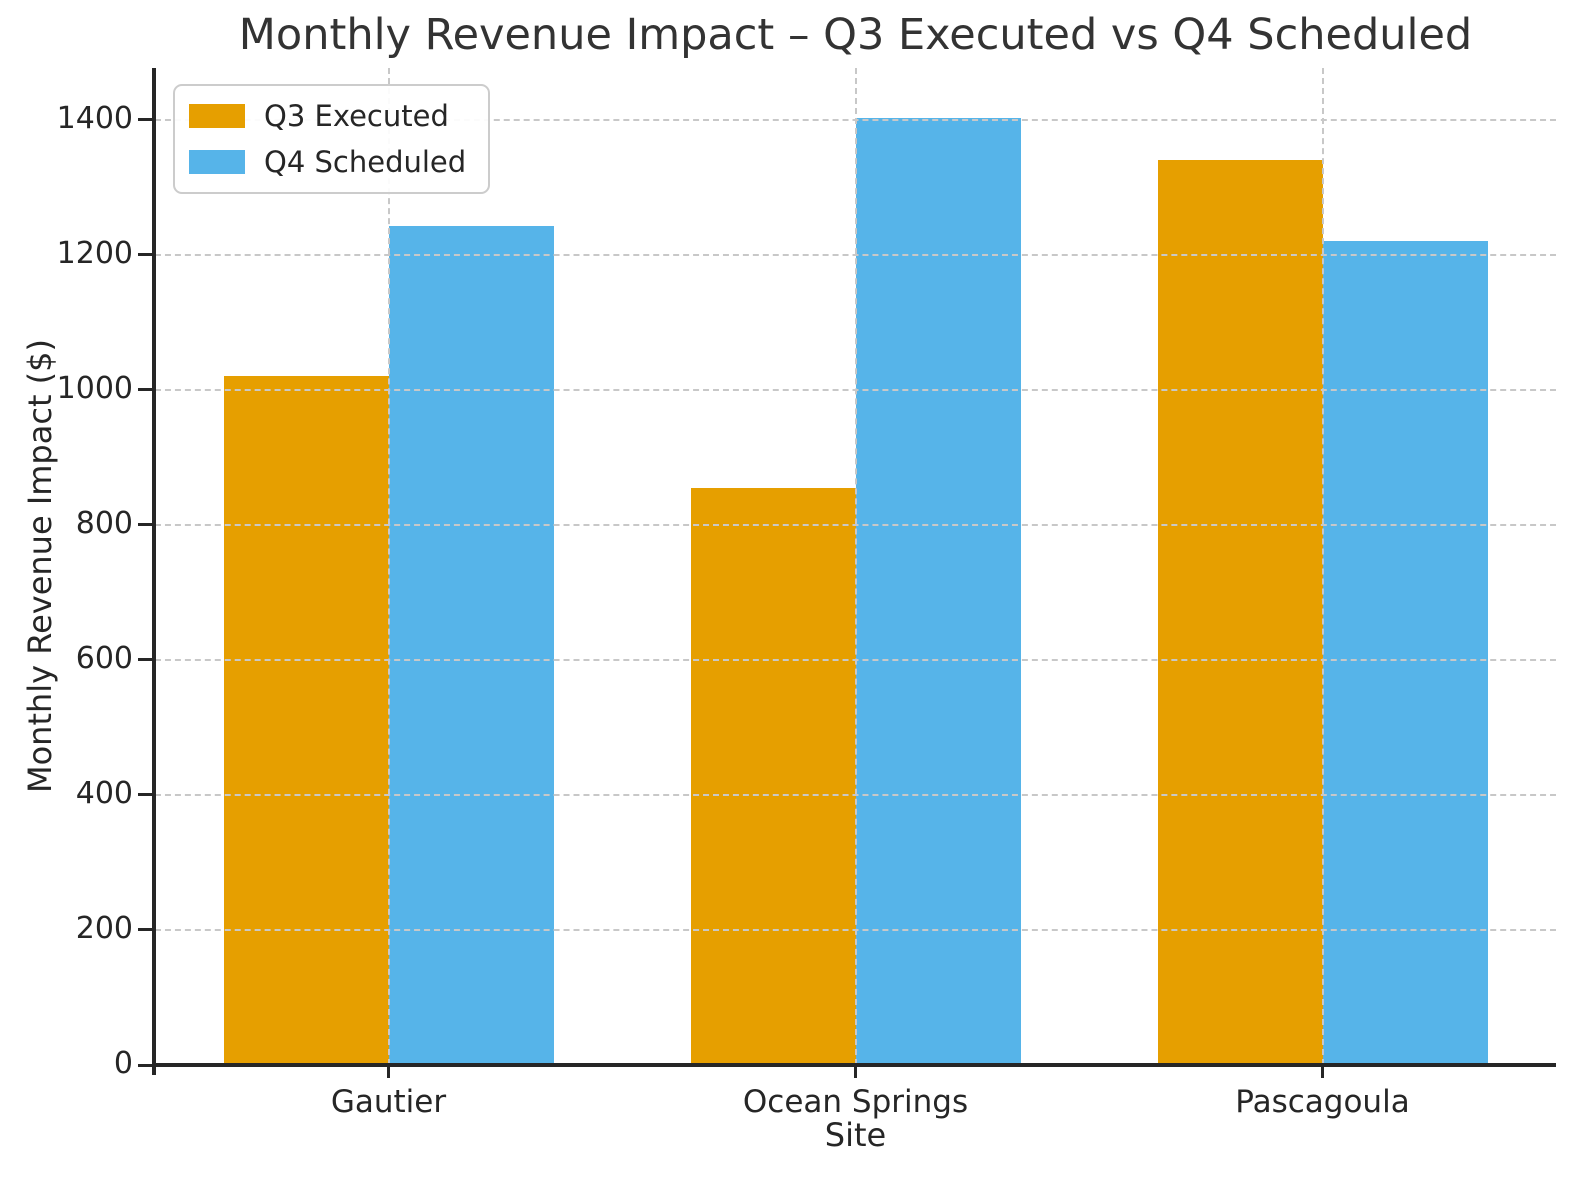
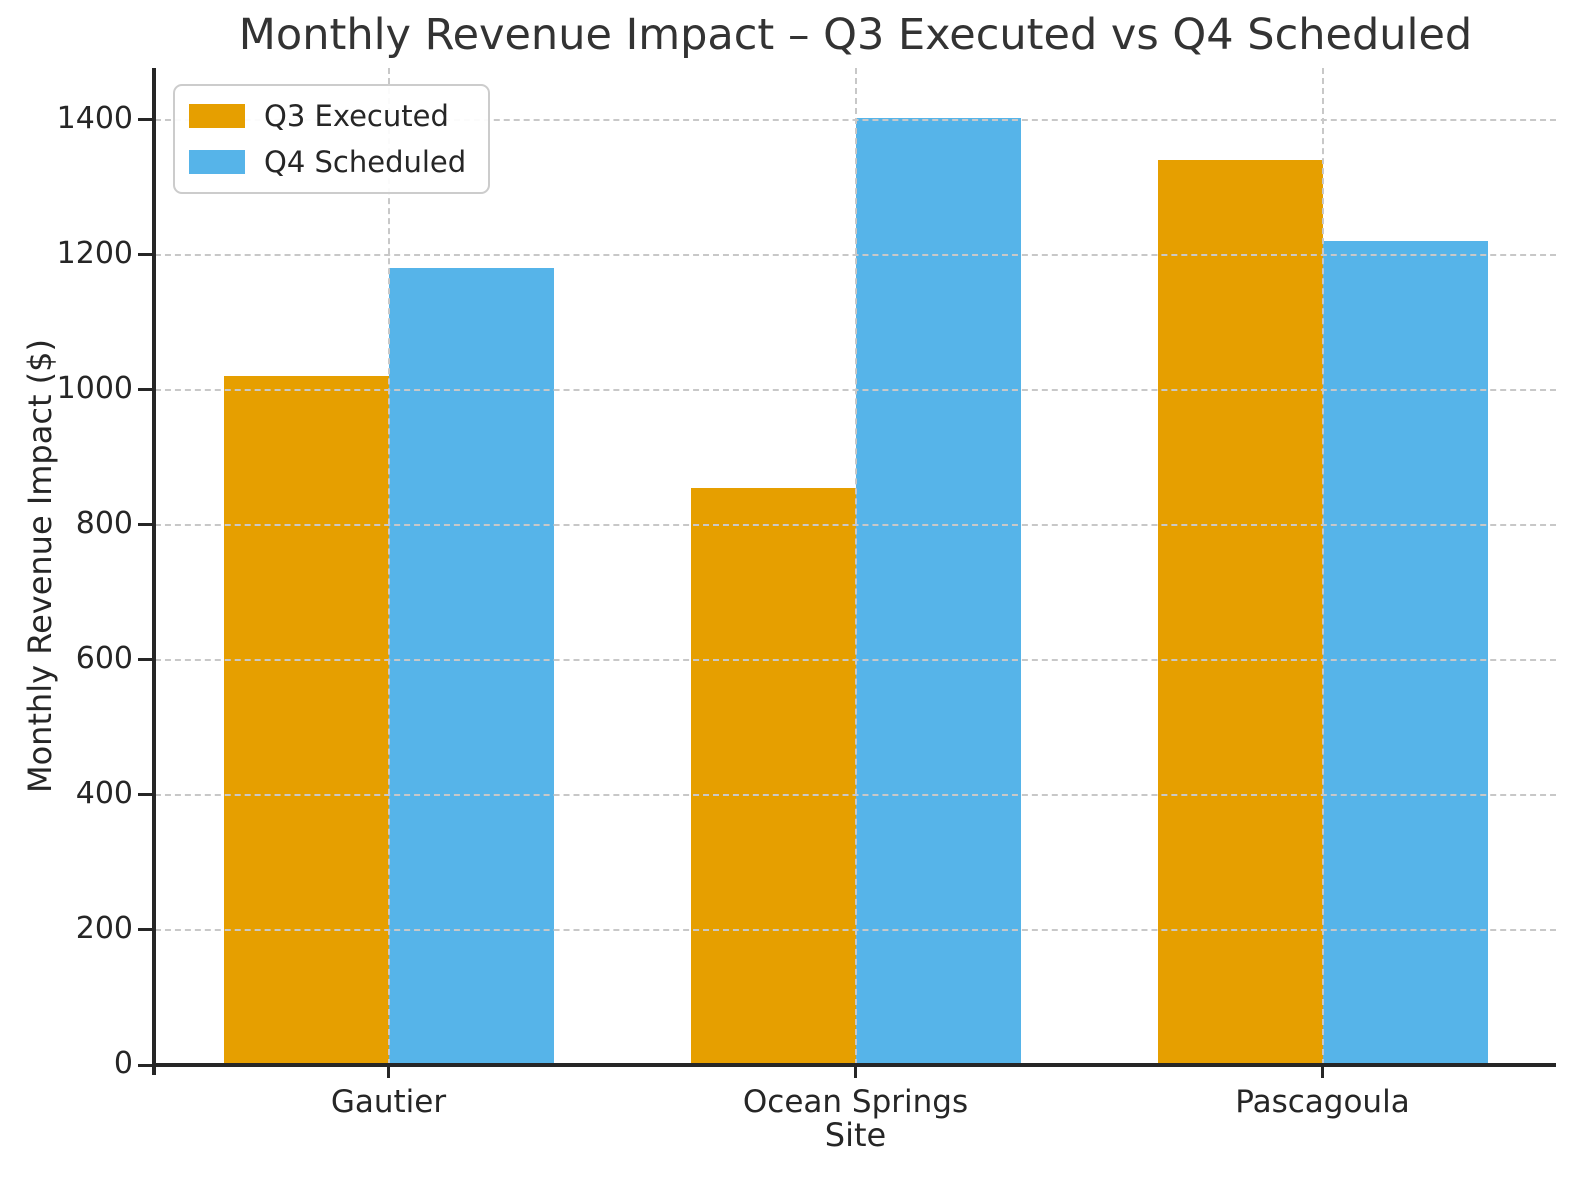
Q4 Scheduled/Gautier: 1240 -> 1180
